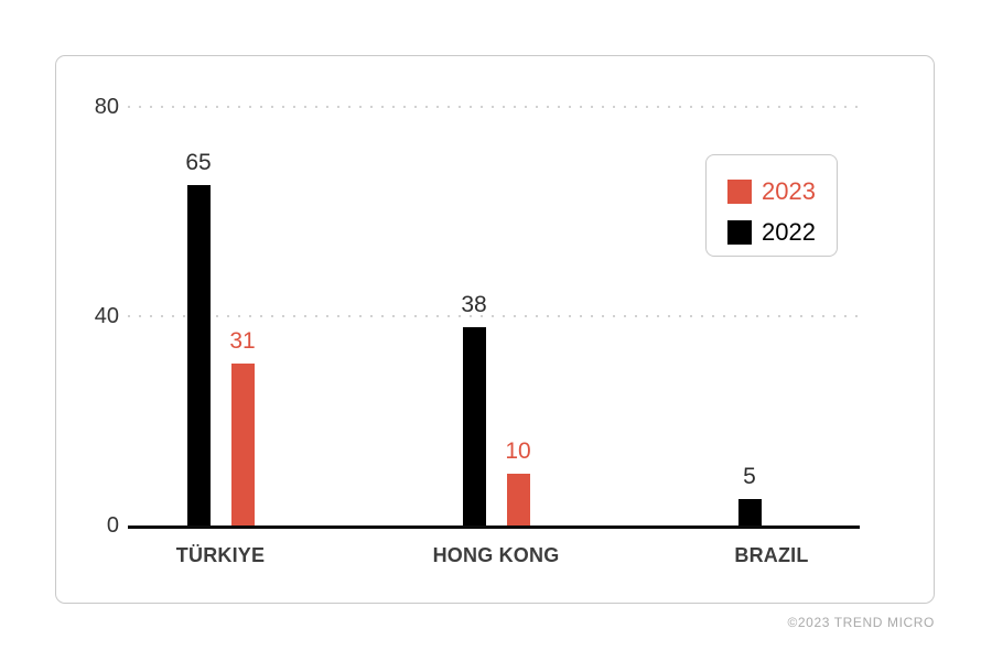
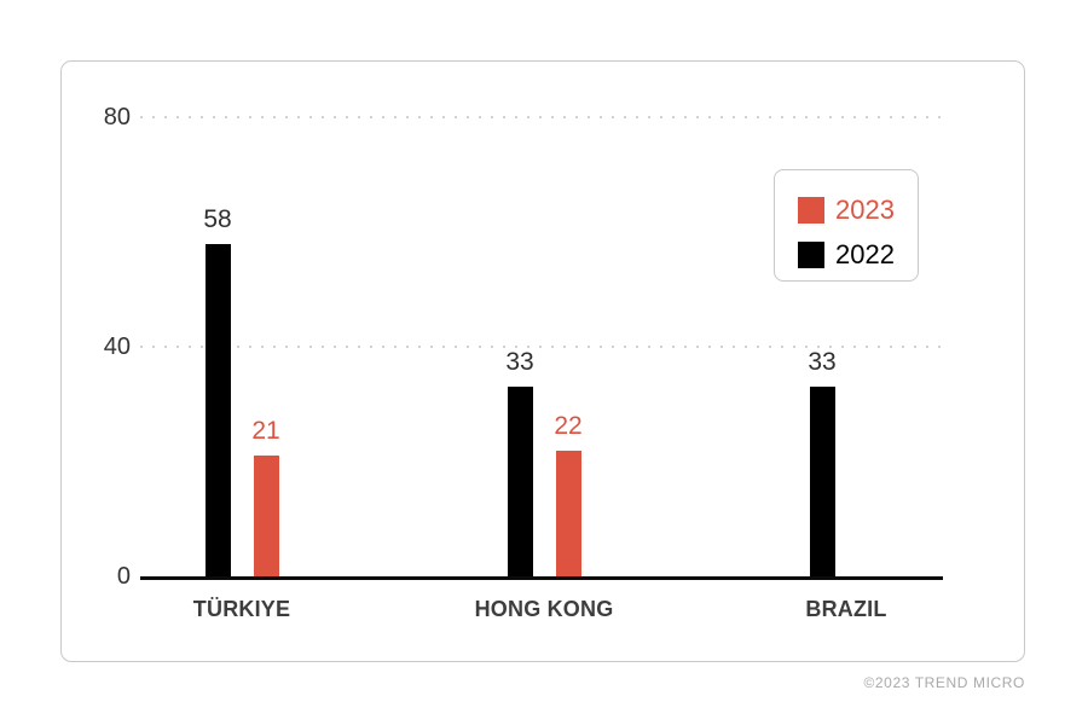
2022/TÜRKIYE: 65 -> 58
2023/TÜRKIYE: 31 -> 21
2022/HONG KONG: 38 -> 33
2023/HONG KONG: 10 -> 22
2022/BRAZIL: 5 -> 33
